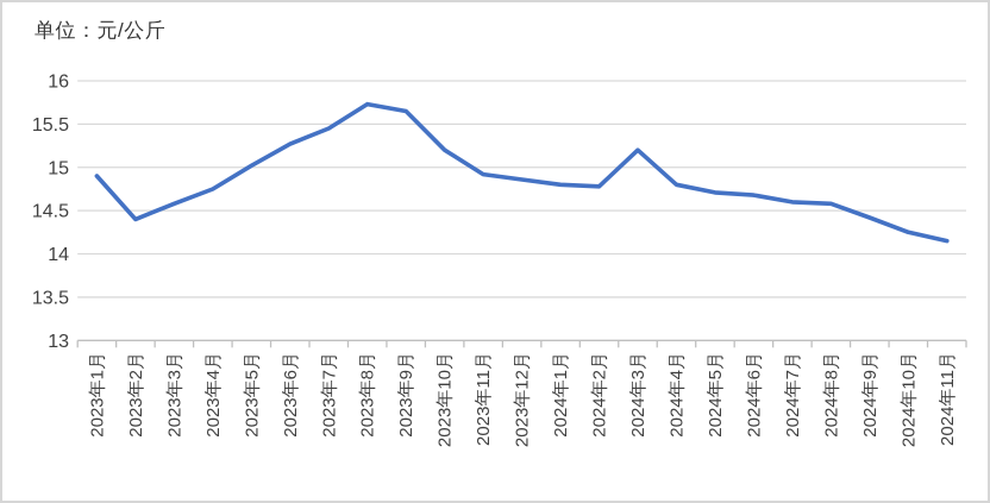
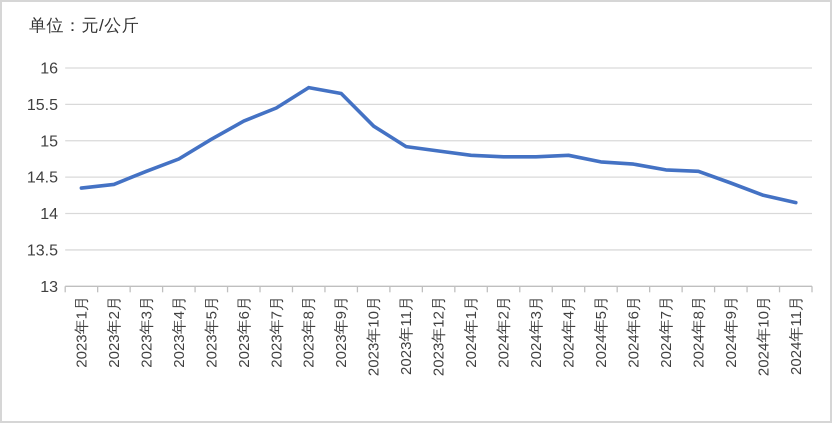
2023年1月: 14.9 -> 14.3
2024年3月: 15.2 -> 14.8
